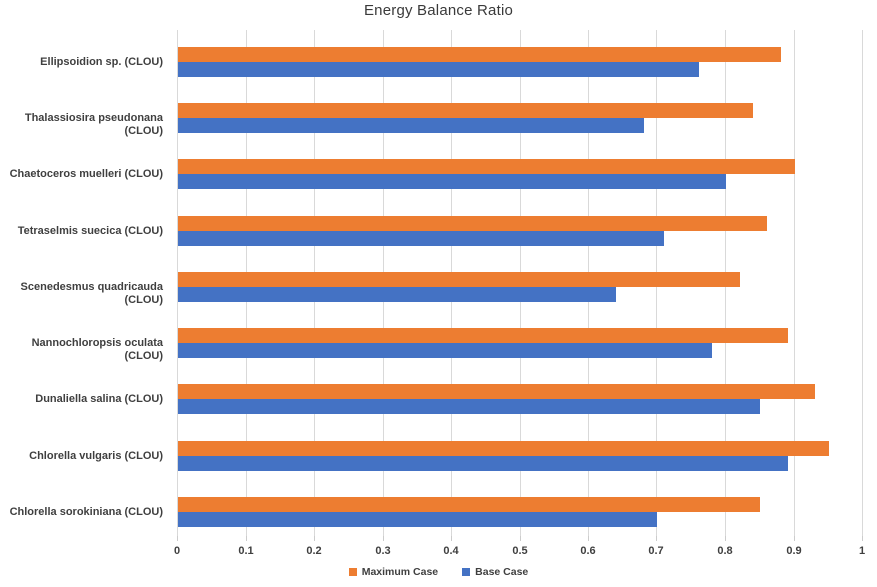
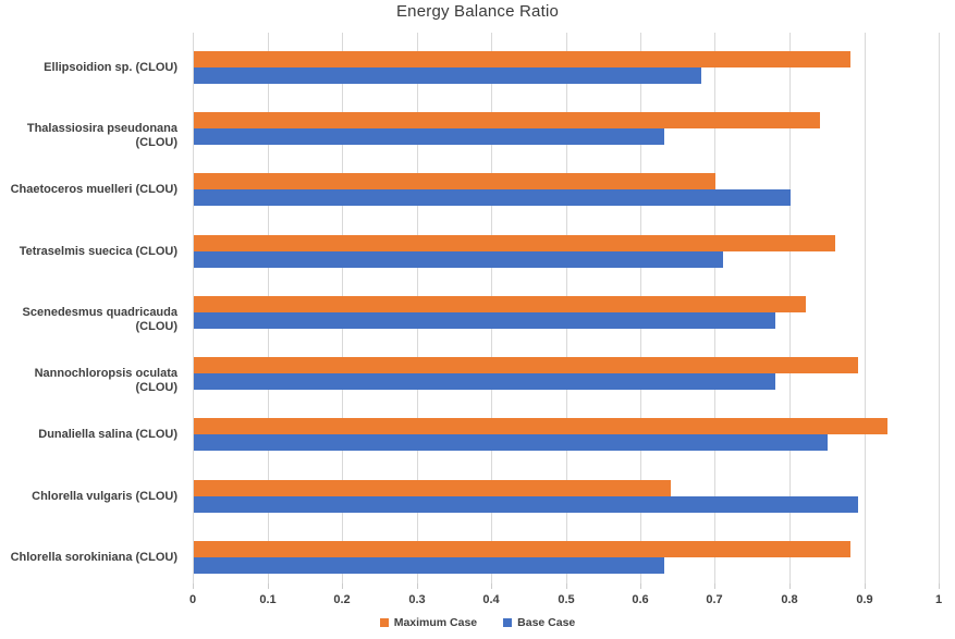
Base Case/Ellipsoidion sp. (CLOU): 0.76 -> 0.68
Base Case/Thalassiosira pseudonana (CLOU): 0.68 -> 0.63
Maximum Case/Chaetoceros muelleri (CLOU): 0.90 -> 0.70
Base Case/Scenedesmus quadricauda (CLOU): 0.64 -> 0.78
Maximum Case/Chlorella vulgaris (CLOU): 0.95 -> 0.64
Maximum Case/Chlorella sorokiniana (CLOU): 0.85 -> 0.88
Base Case/Chlorella sorokiniana (CLOU): 0.70 -> 0.63
